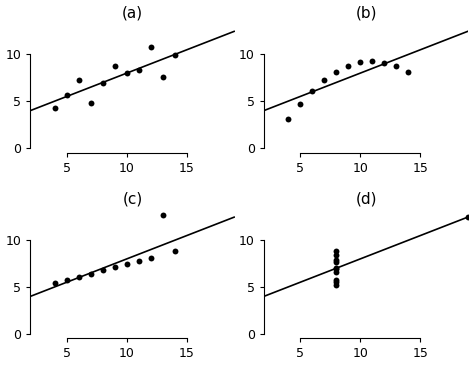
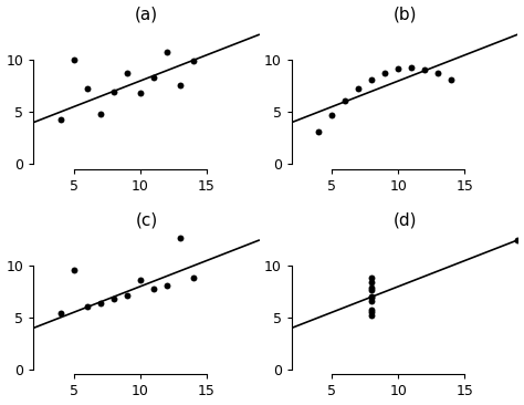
(a)/5: 5.7 -> 10.0
(a)/10: 8.0 -> 6.8
(c)/5: 5.7 -> 9.6
(c)/10: 7.5 -> 8.6
